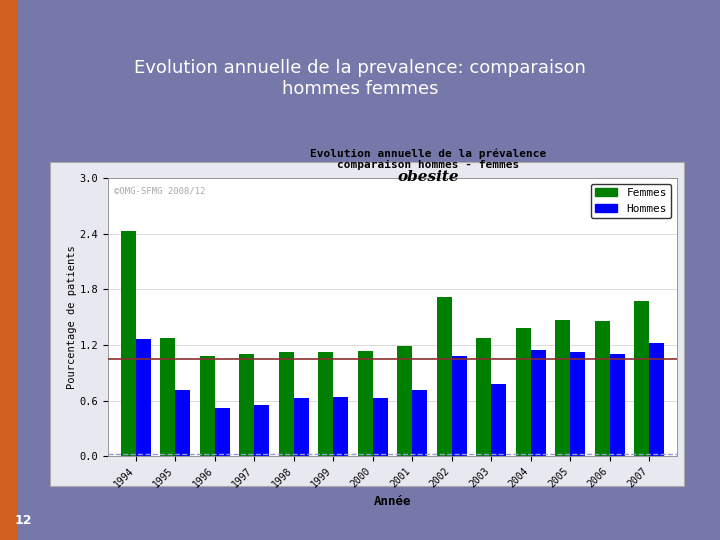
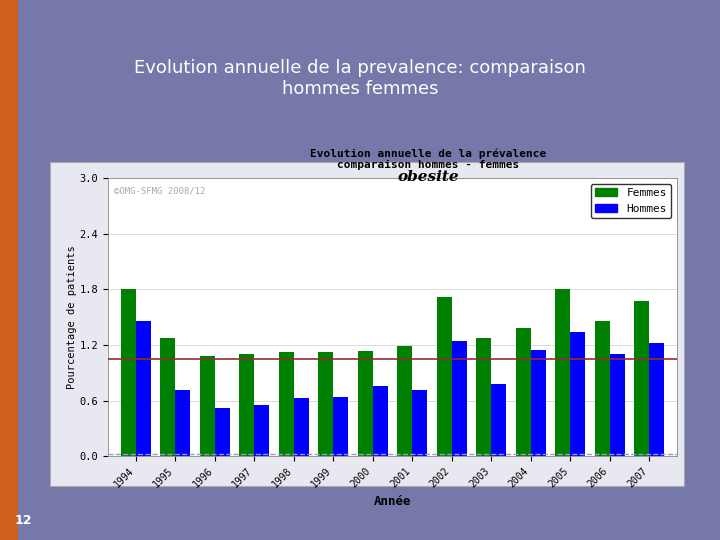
Femmes/1994: 2.43 -> 1.80
Hommes/1994: 1.27 -> 1.46
Hommes/2000: 0.63 -> 0.76
Hommes/2002: 1.08 -> 1.24
Femmes/2005: 1.47 -> 1.80
Hommes/2005: 1.12 -> 1.34
